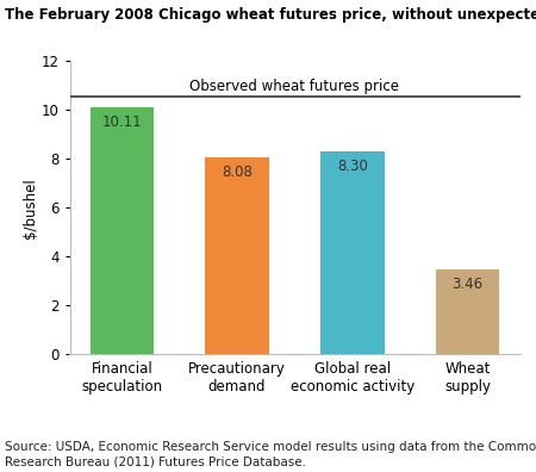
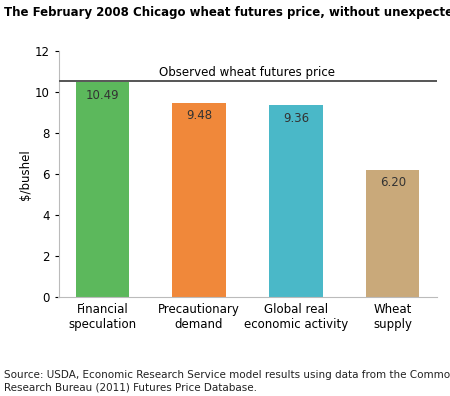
Financial speculation: 10.11 -> 10.49
Precautionary demand: 8.08 -> 9.48
Global real economic activity: 8.30 -> 9.36
Wheat supply: 3.46 -> 6.20
